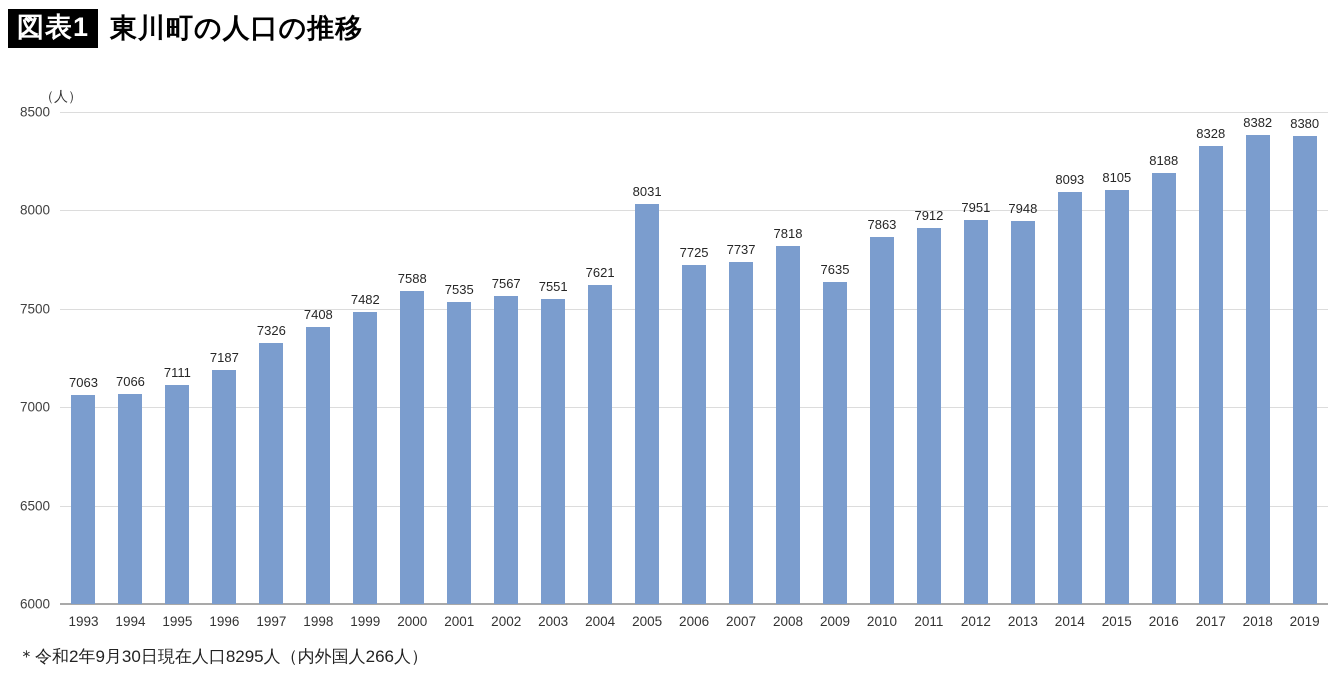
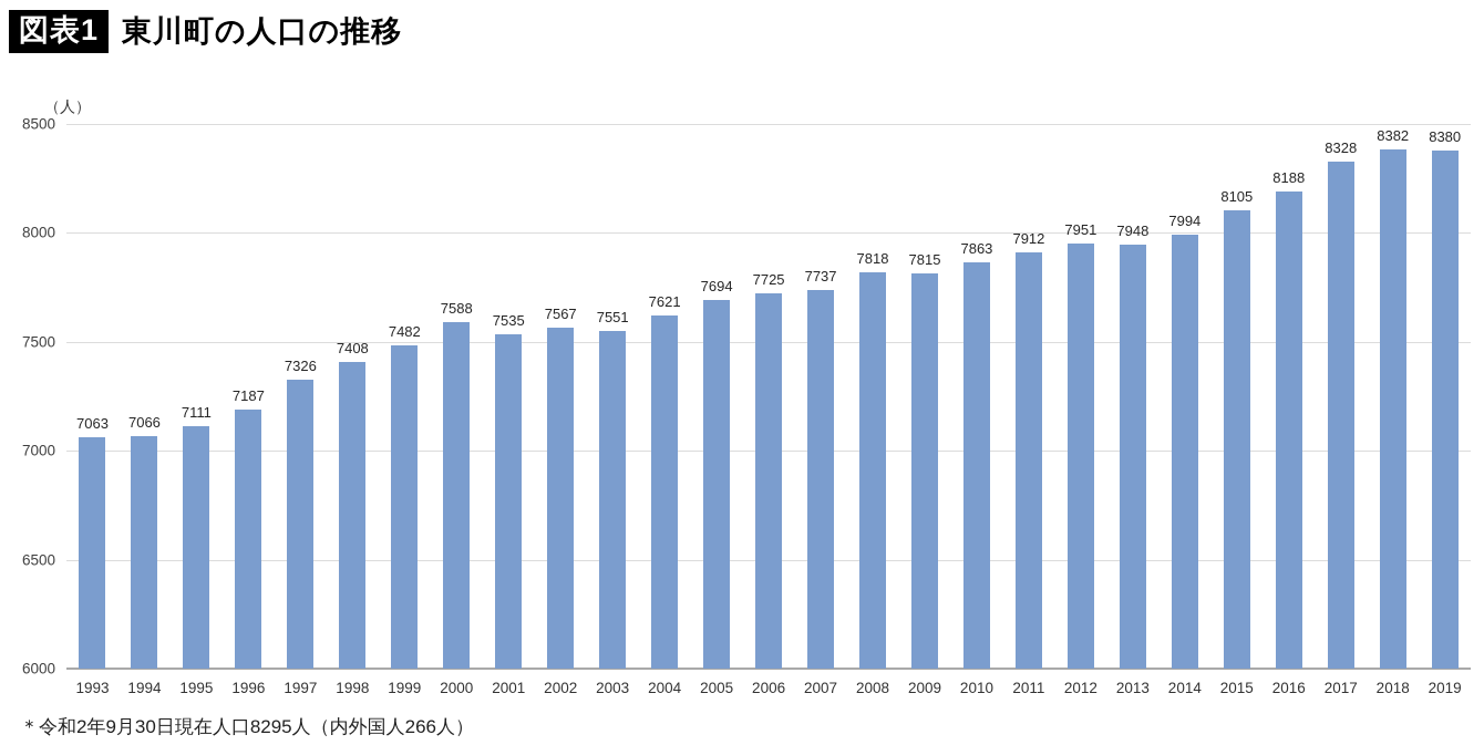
2005: 8031 -> 7694
2009: 7635 -> 7815
2014: 8093 -> 7994
